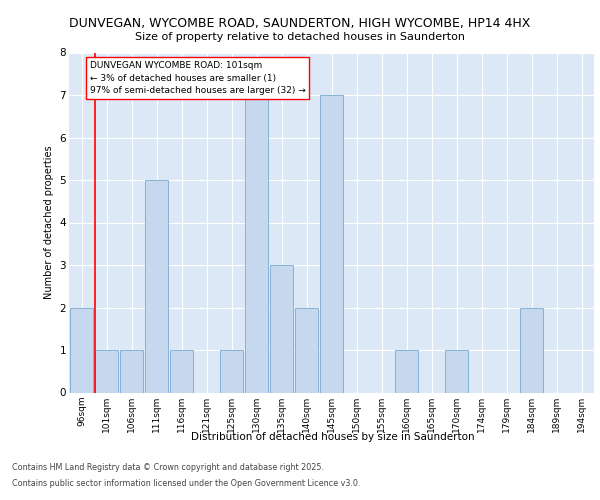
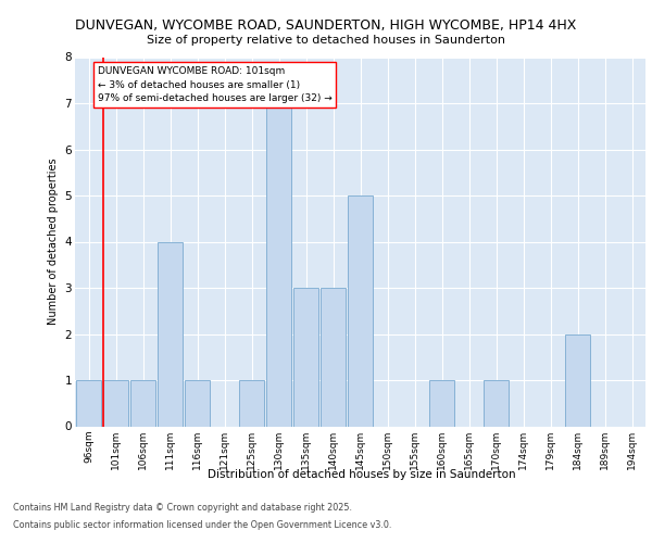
96sqm: 2 -> 1
111sqm: 5 -> 4
140sqm: 2 -> 3
145sqm: 7 -> 5
